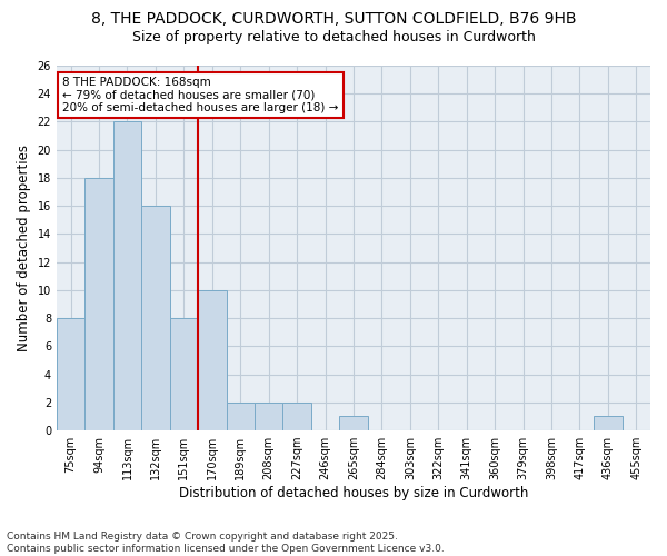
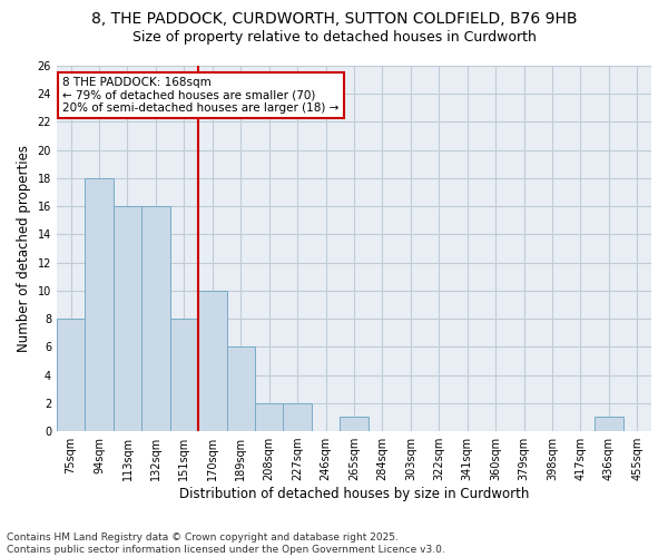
113sqm: 22 -> 16
189sqm: 2 -> 6
